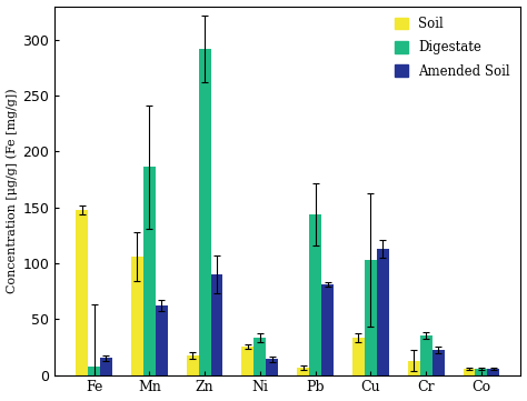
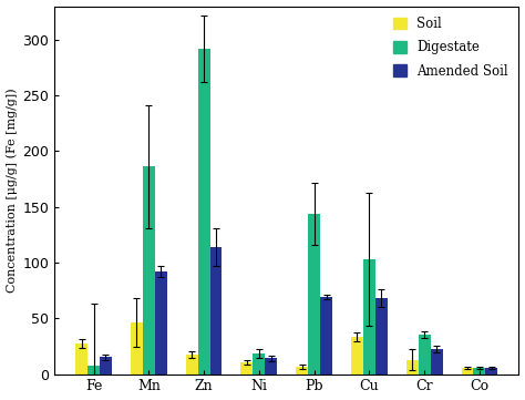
Soil/Fe: 148 -> 27
Soil/Mn: 106 -> 46
Amended Soil/Mn: 62 -> 92
Amended Soil/Zn: 90 -> 114
Soil/Ni: 25 -> 11
Digestate/Ni: 33 -> 18
Amended Soil/Pb: 81 -> 69
Amended Soil/Cu: 113 -> 68
